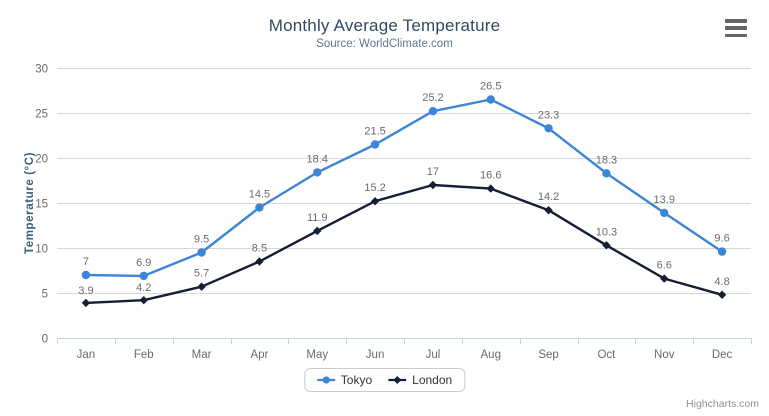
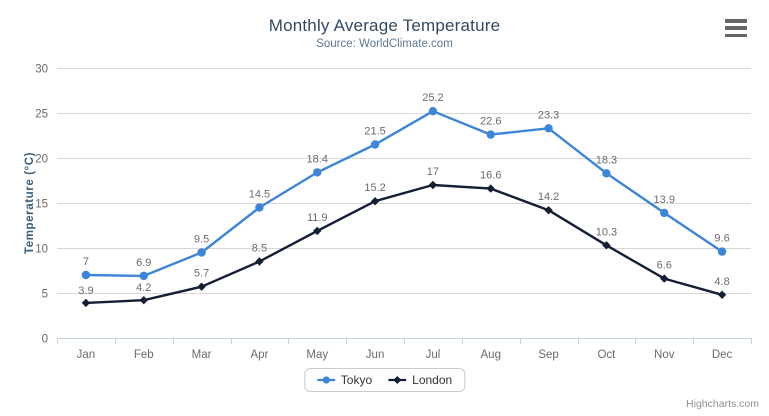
Tokyo/Aug: 26.5 -> 22.6
